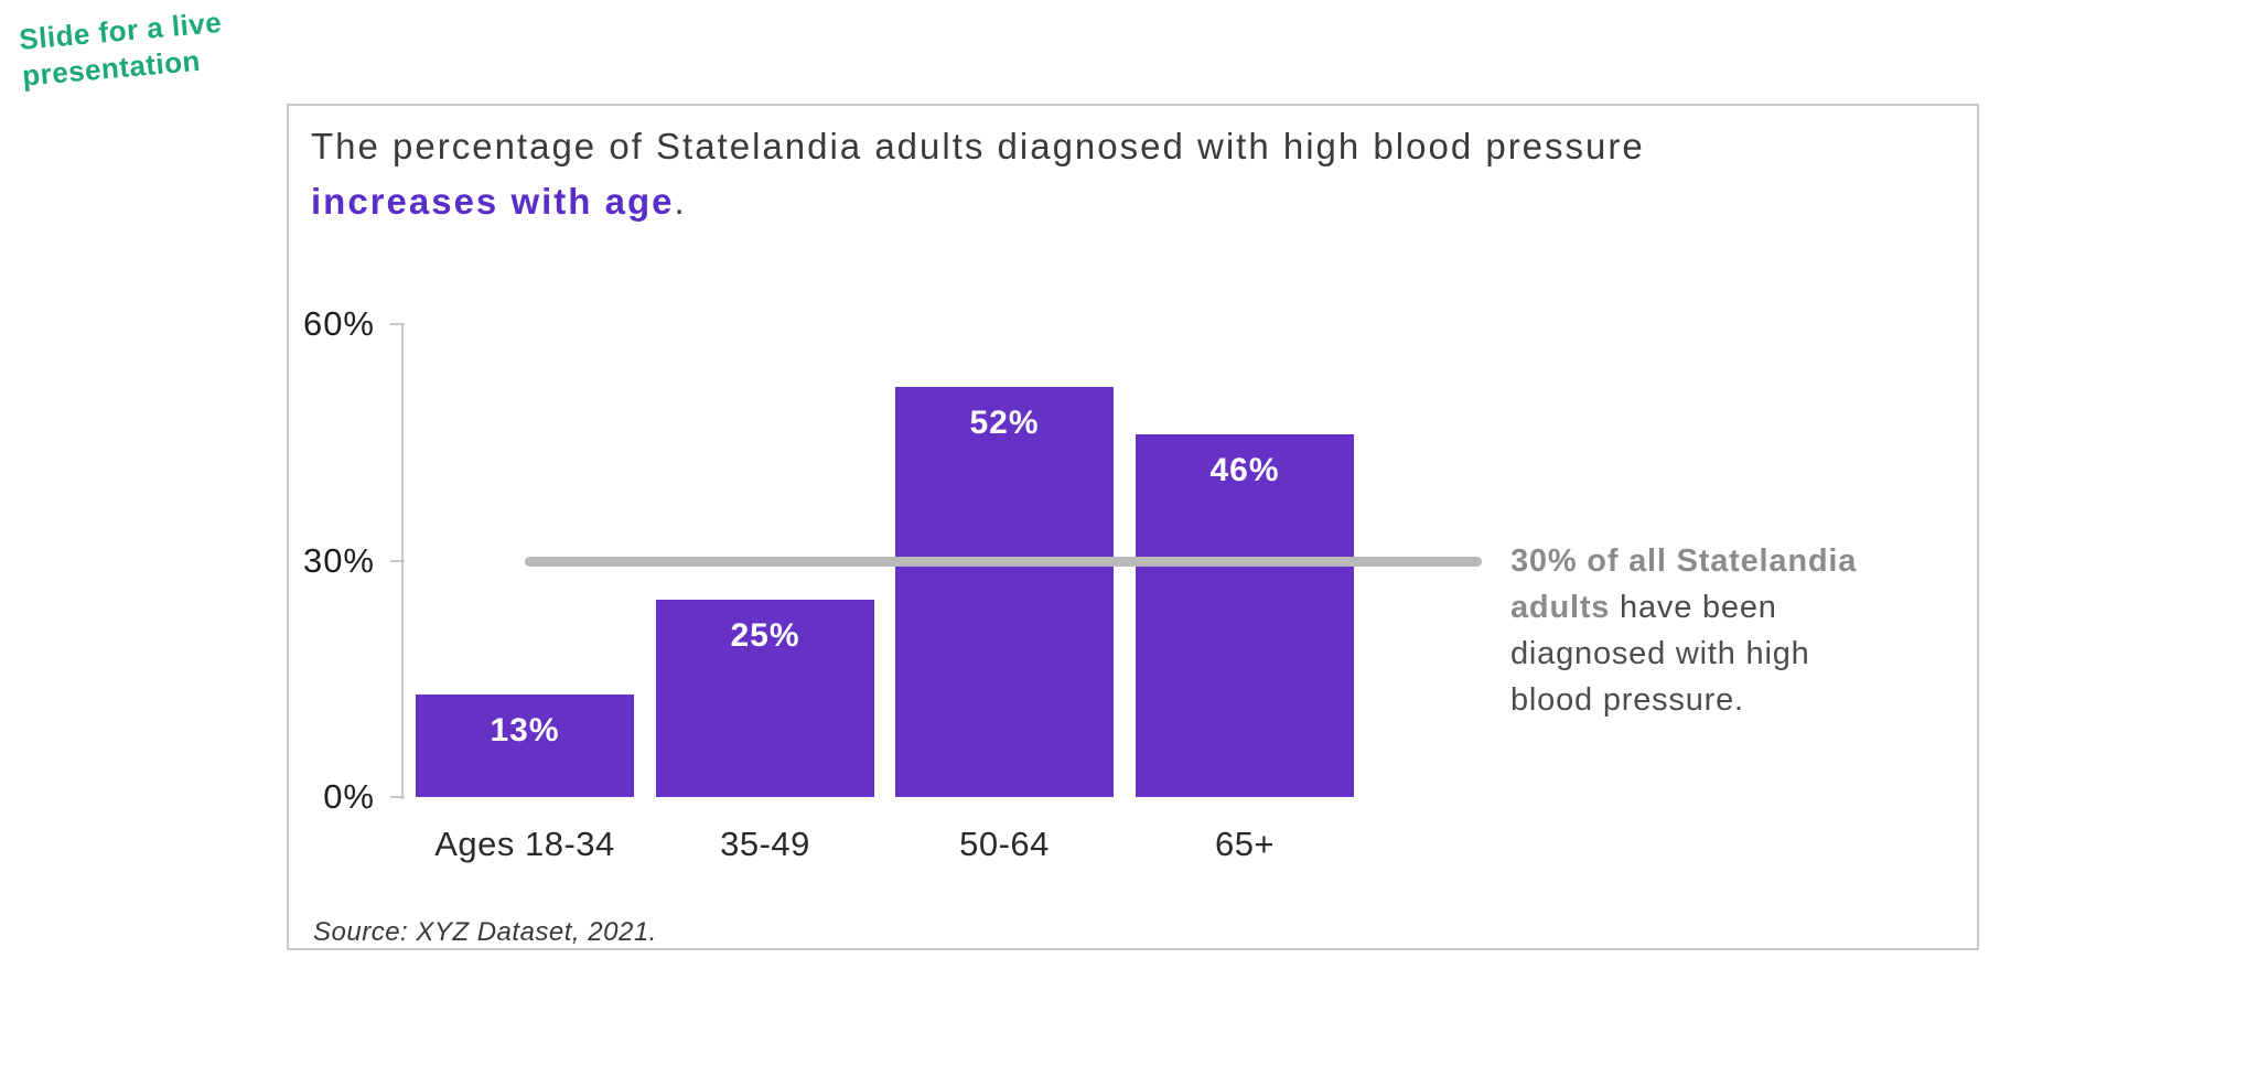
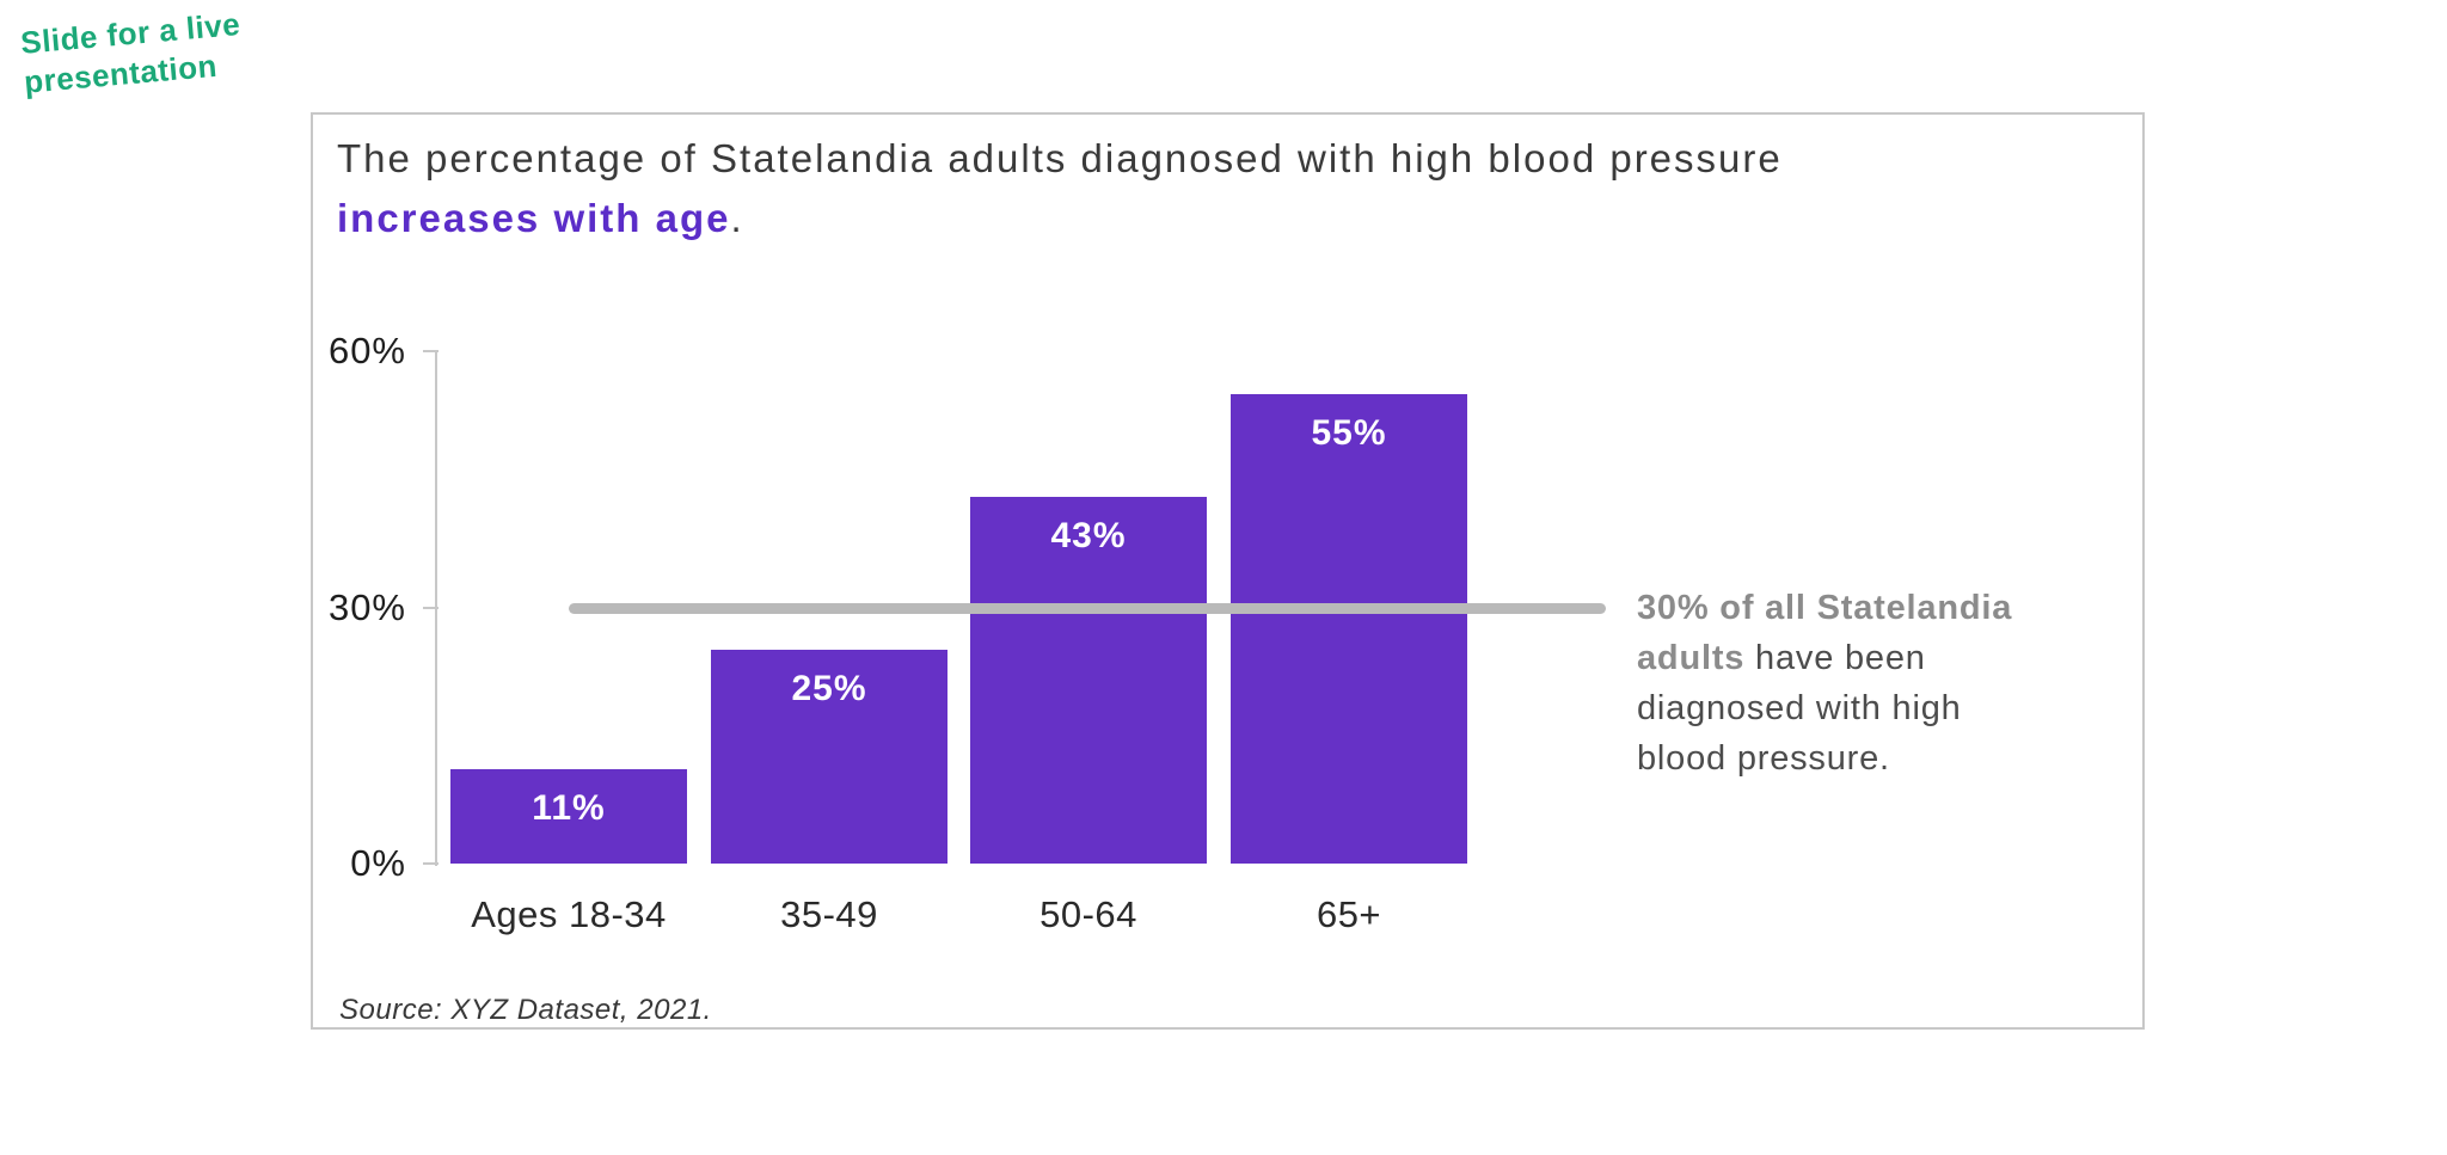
Ages 18-34: 13% -> 11%
50-64: 52% -> 43%
65+: 46% -> 55%
